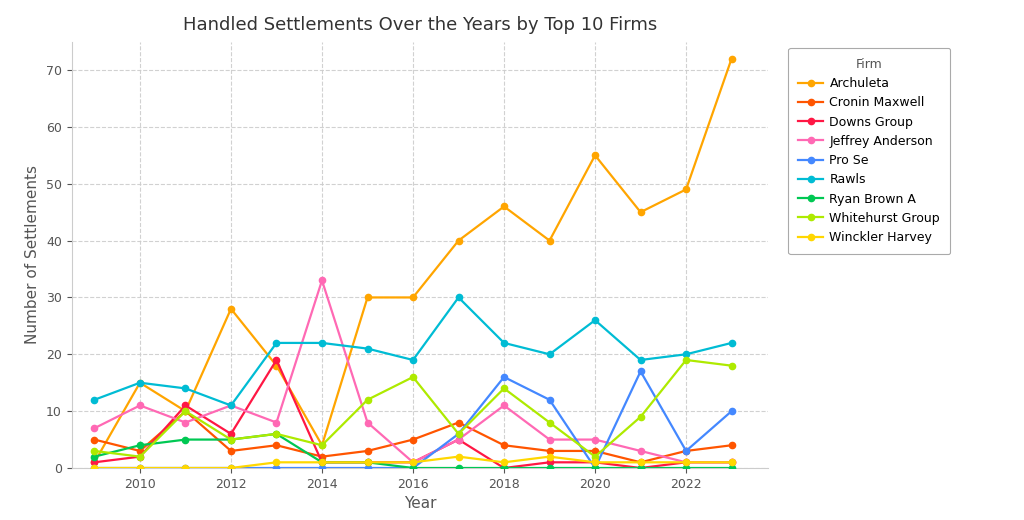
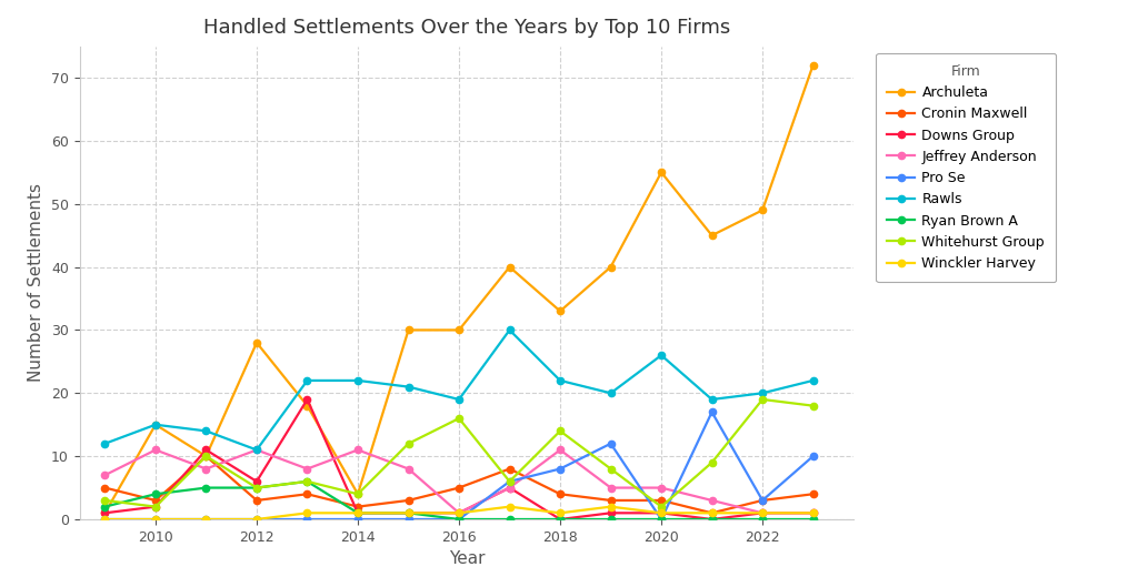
Jeffrey Anderson/2014: 33 -> 11
Archuleta/2018: 46 -> 33
Pro Se/2018: 16 -> 8
